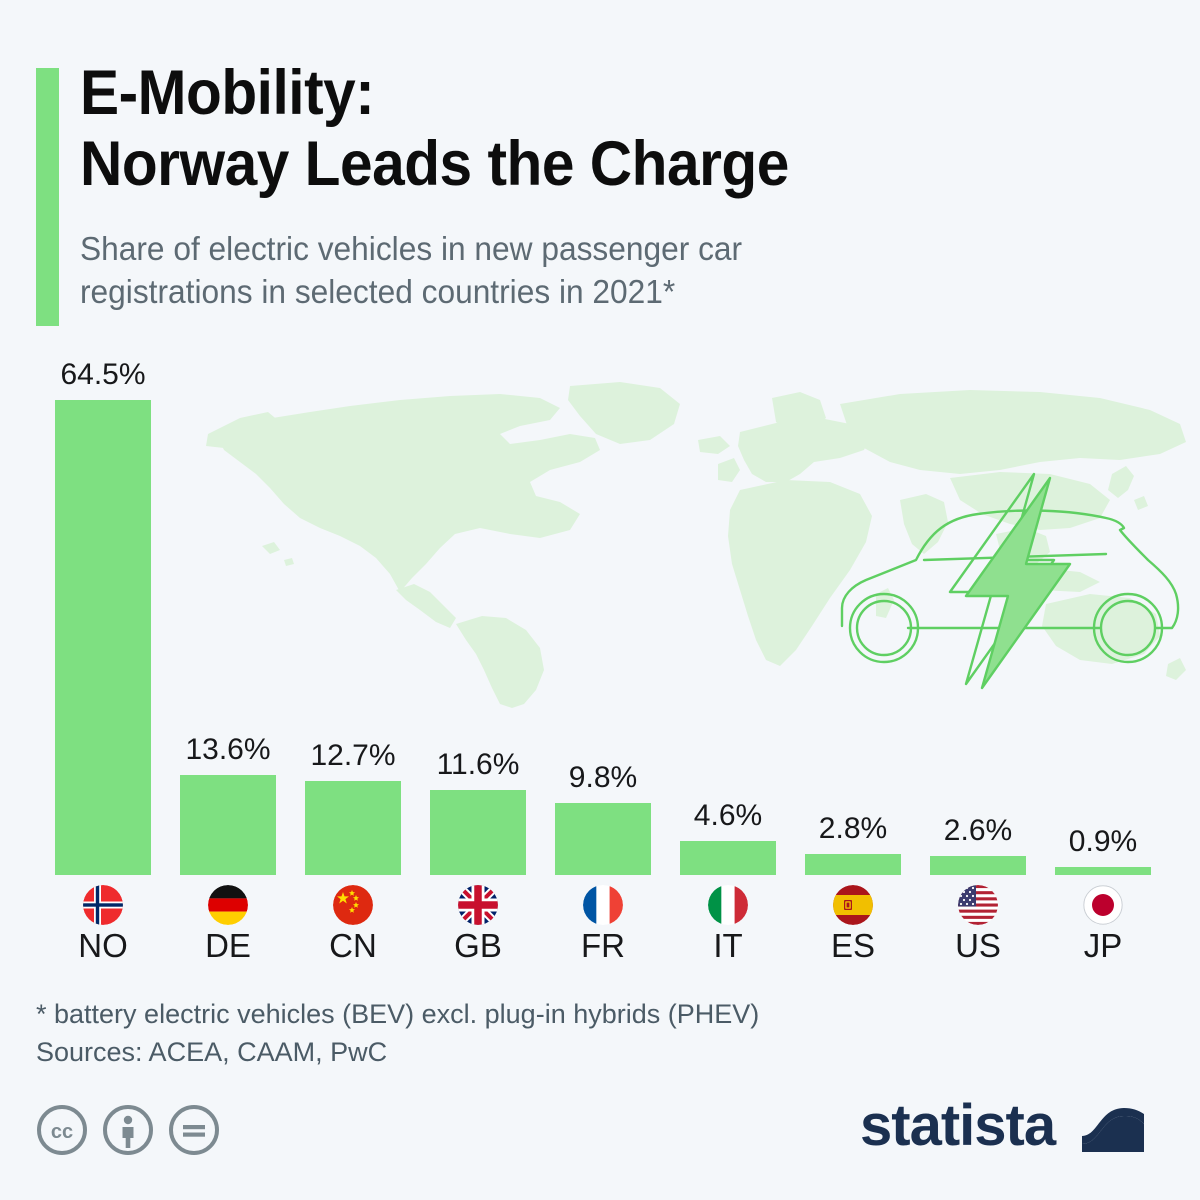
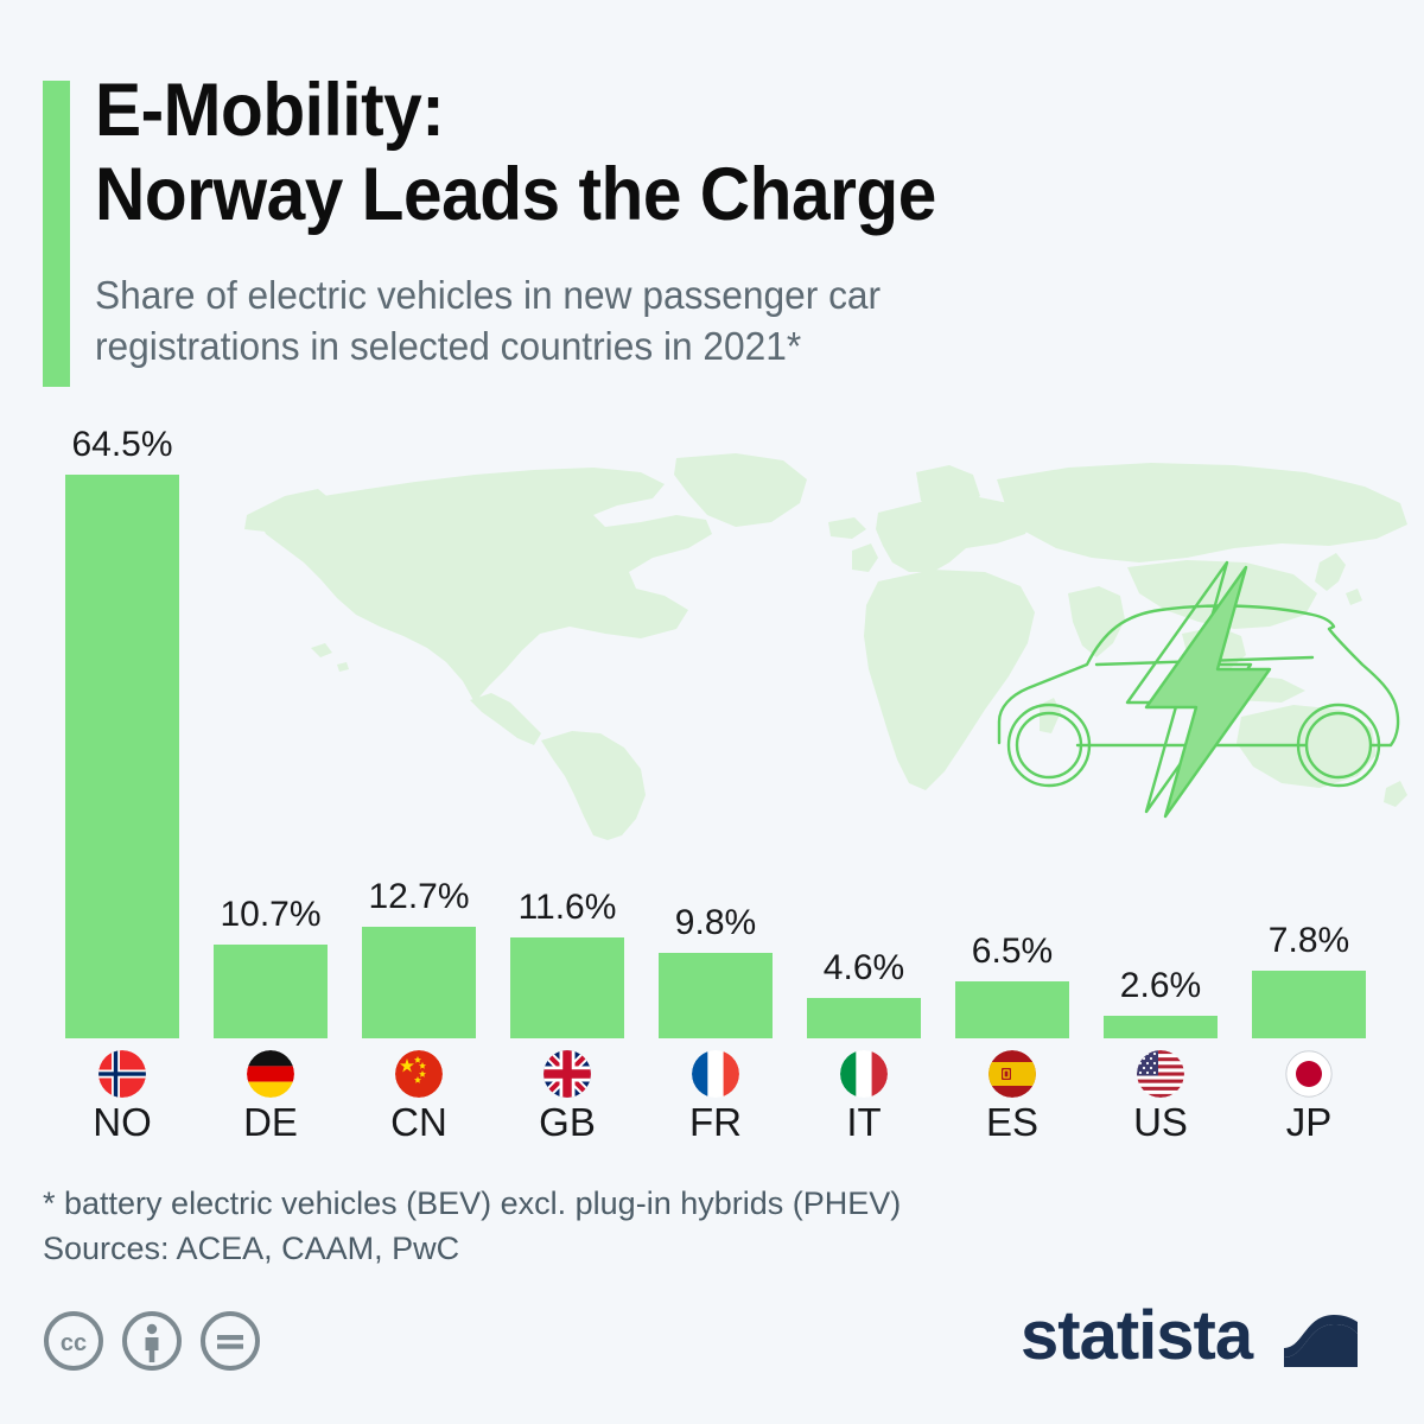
DE: 13.6% -> 10.7%
ES: 2.8% -> 6.5%
JP: 0.9% -> 7.8%
